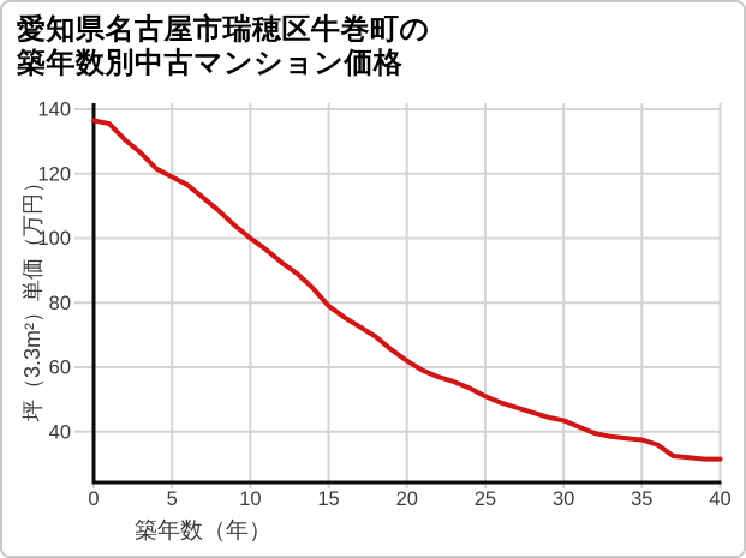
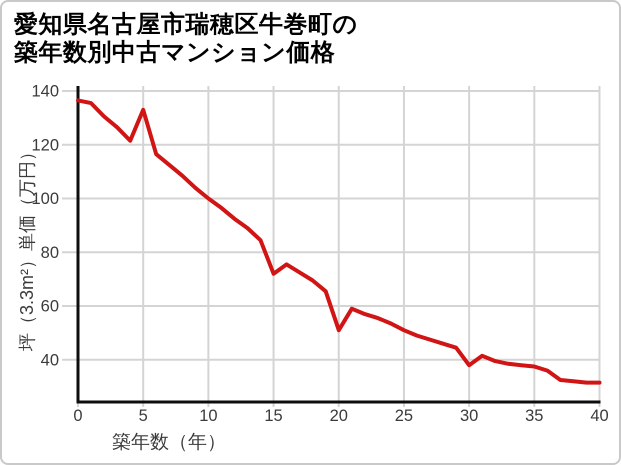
5: 119 -> 133
15: 79 -> 72
20: 62 -> 51
30: 44 -> 38
